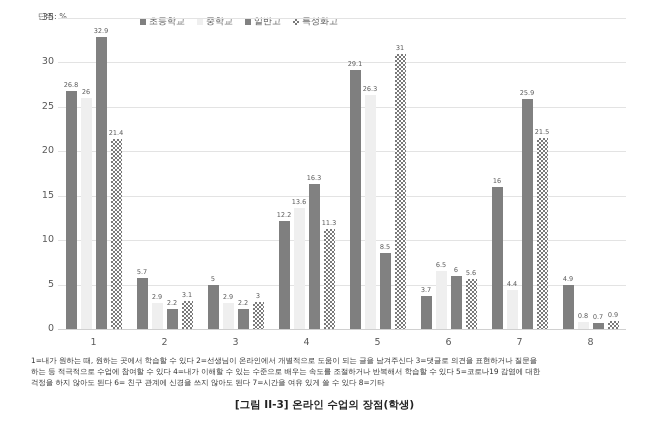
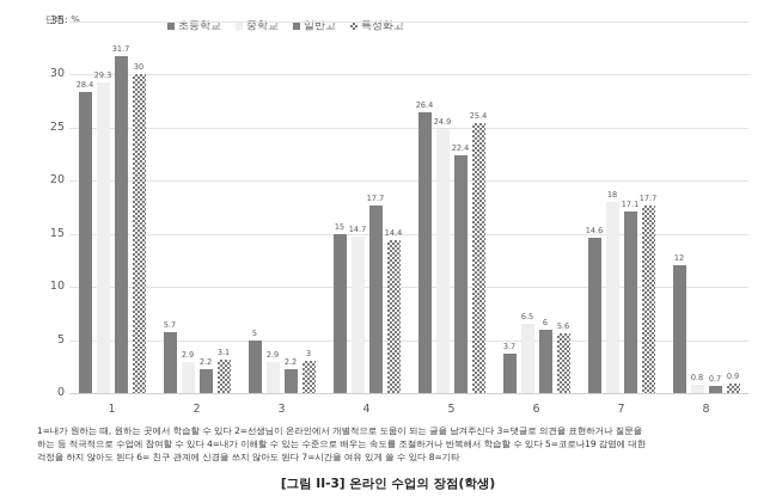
초등학교/1: 26.8 -> 28.4
중학교/1: 26 -> 29.3
일반고/1: 32.9 -> 31.7
특성화고/1: 21.4 -> 30
초등학교/4: 12.2 -> 15
중학교/4: 13.6 -> 14.7
일반고/4: 16.3 -> 17.7
특성화고/4: 11.3 -> 14.4
초등학교/5: 29.1 -> 26.4
중학교/5: 26.3 -> 24.9
일반고/5: 8.5 -> 22.4
특성화고/5: 31 -> 25.4
초등학교/7: 16 -> 14.6
중학교/7: 4.4 -> 18
일반고/7: 25.9 -> 17.1
특성화고/7: 21.5 -> 17.7
초등학교/8: 4.9 -> 12
